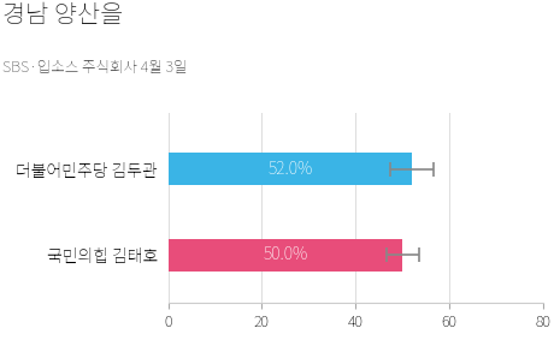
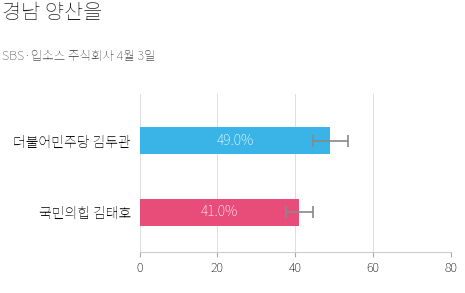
더불어민주당 김두관: 52.0% -> 49.0%
국민의힙 김태호: 50.0% -> 41.0%
